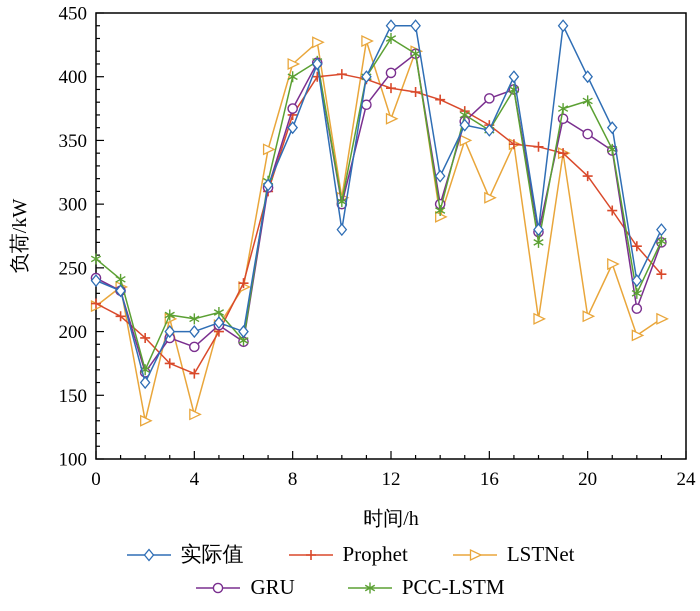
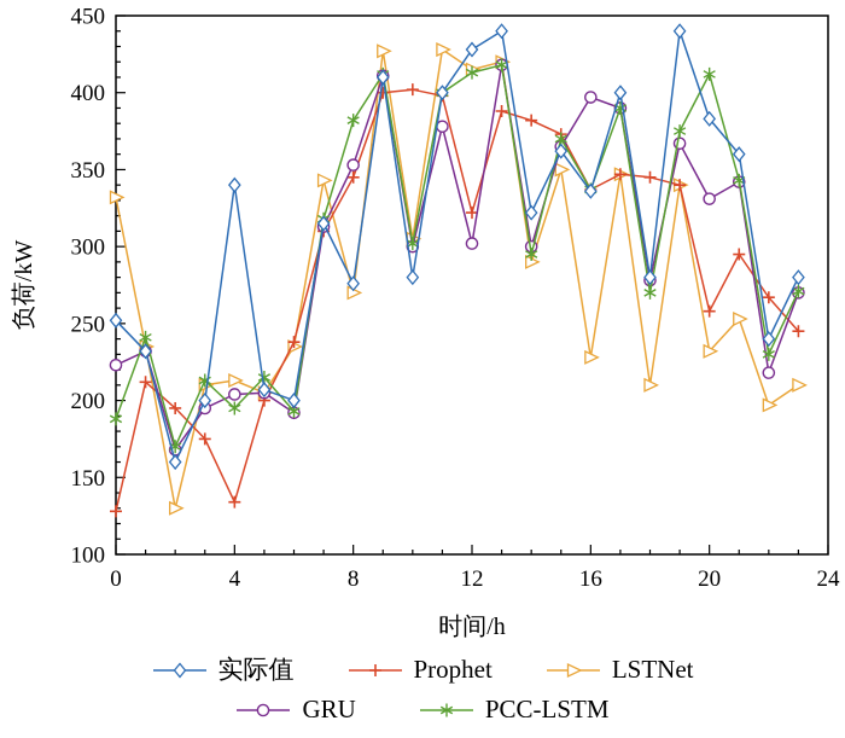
实际值/0: 240 -> 252
Prophet/0: 222 -> 128
LSTNet/0: 220 -> 332
GRU/0: 242 -> 223
PCC-LSTM/0: 257 -> 188
实际值/4: 200 -> 340
Prophet/4: 167 -> 134
LSTNet/4: 135 -> 213
GRU/4: 188 -> 204
PCC-LSTM/4: 210 -> 195
实际值/8: 360 -> 276
Prophet/8: 370 -> 345
LSTNet/8: 410 -> 270
GRU/8: 375 -> 353
PCC-LSTM/8: 400 -> 382
实际值/12: 440 -> 428
Prophet/12: 391 -> 322
LSTNet/12: 367 -> 415
GRU/12: 403 -> 302
PCC-LSTM/12: 430 -> 413
实际值/16: 358 -> 336
Prophet/16: 362 -> 337
LSTNet/16: 305 -> 228
GRU/16: 383 -> 397
PCC-LSTM/16: 358 -> 337
实际值/20: 400 -> 383
Prophet/20: 322 -> 258
LSTNet/20: 212 -> 232
GRU/20: 355 -> 331
PCC-LSTM/20: 381 -> 412
